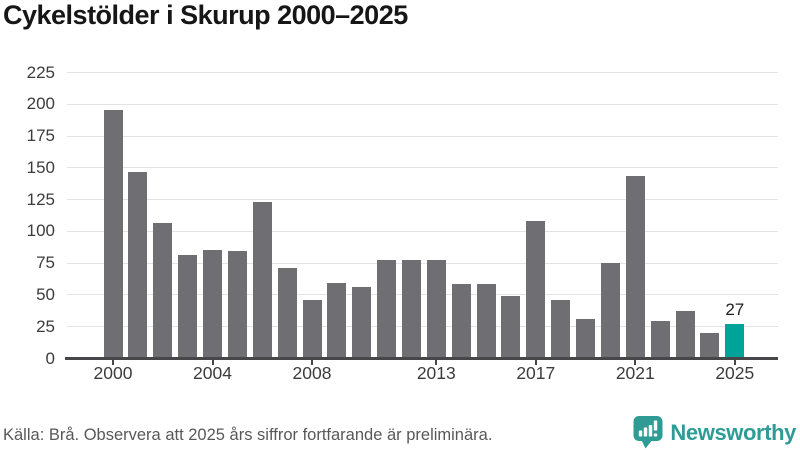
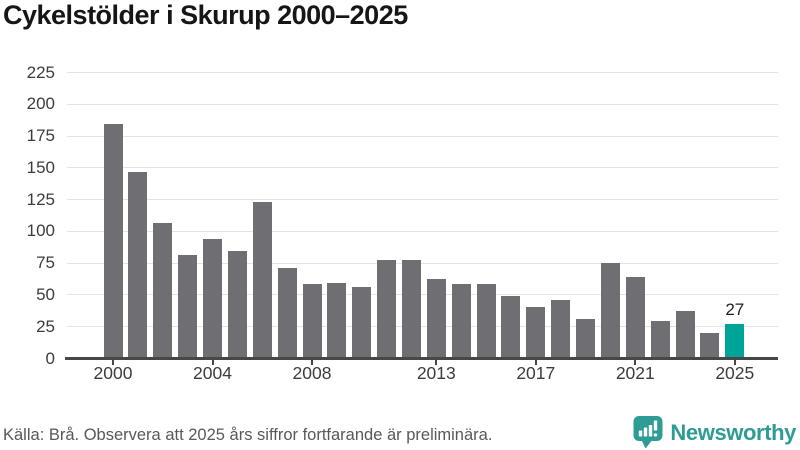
2000: 195 -> 184
2004: 85 -> 94
2008: 46 -> 58
2013: 77 -> 62
2017: 108 -> 40
2021: 143 -> 64
